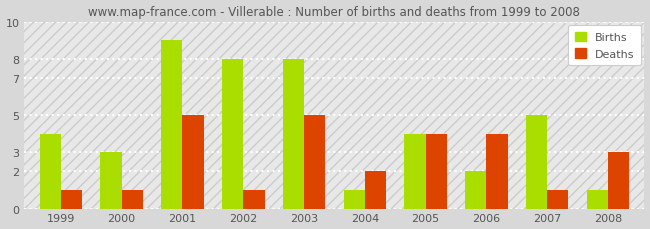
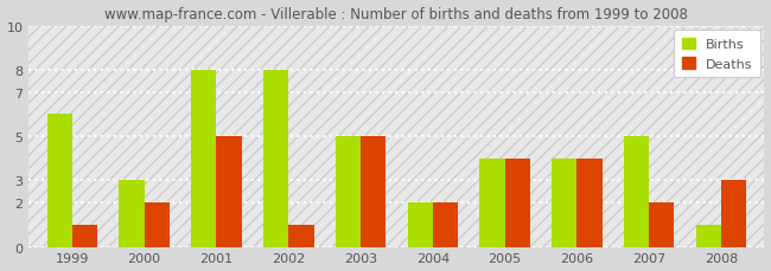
Births/1999: 4 -> 6
Deaths/2000: 1 -> 2
Births/2001: 9 -> 8
Births/2003: 8 -> 5
Births/2004: 1 -> 2
Births/2006: 2 -> 4
Deaths/2007: 1 -> 2
